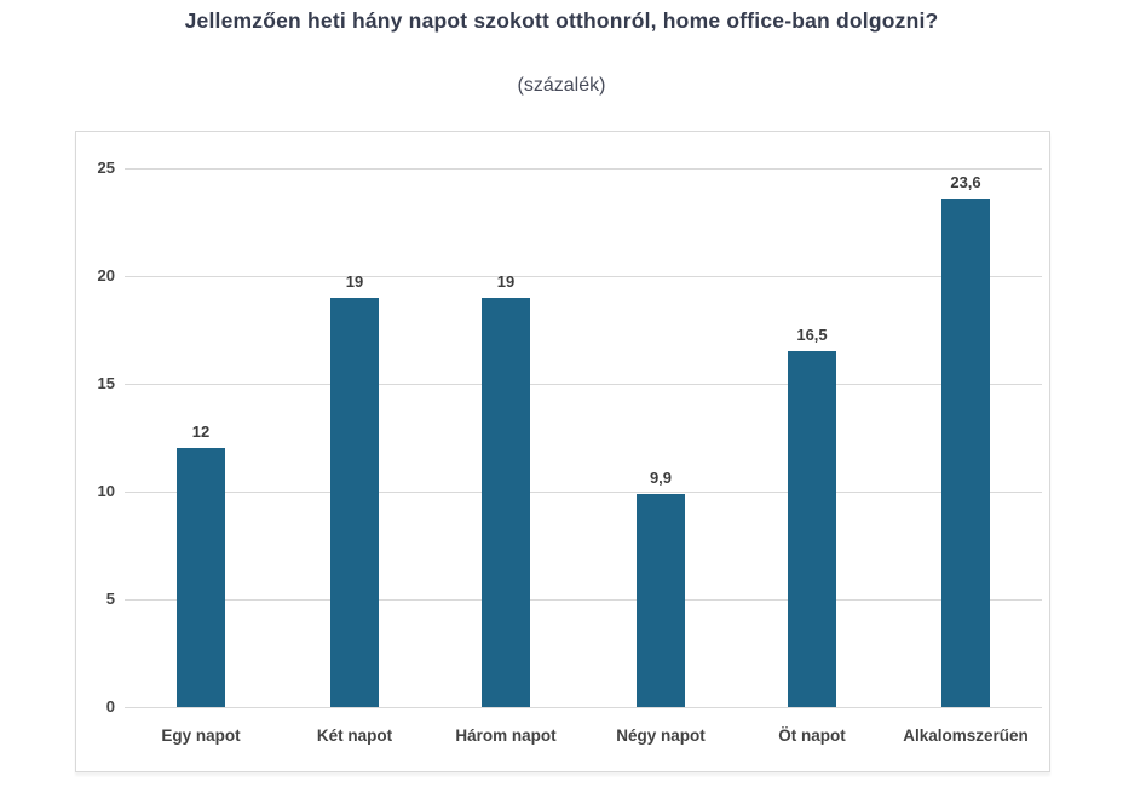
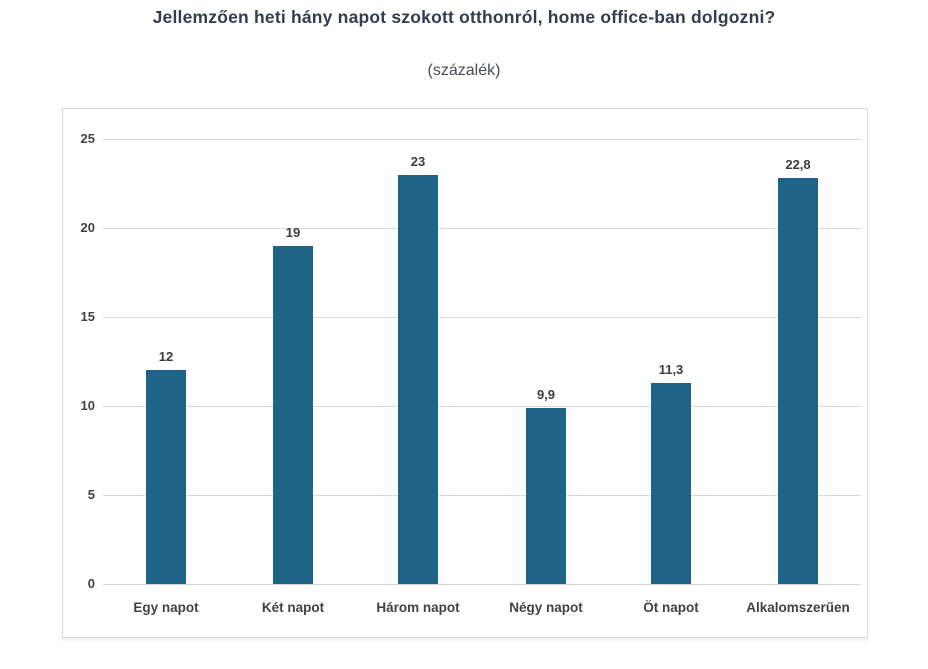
Három napot: 19 -> 23
Öt napot: 16,5 -> 11,3
Alkalomszerűen: 23,6 -> 22,8
